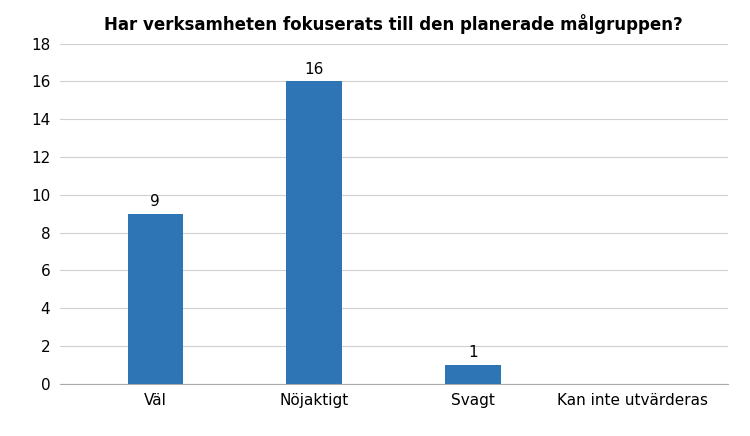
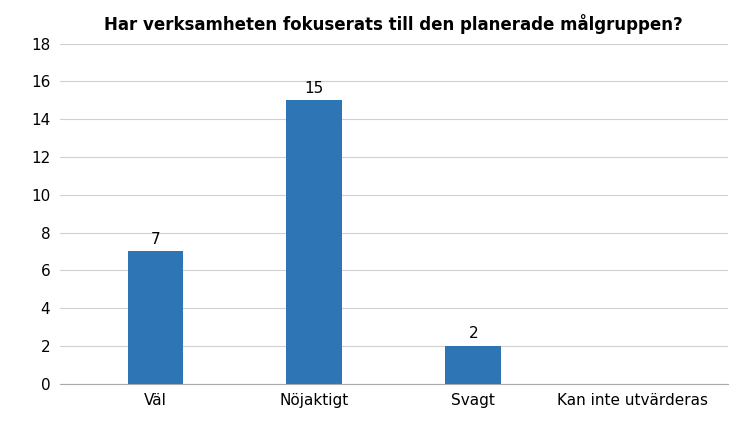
Väl: 9 -> 7
Nöjaktigt: 16 -> 15
Svagt: 1 -> 2
